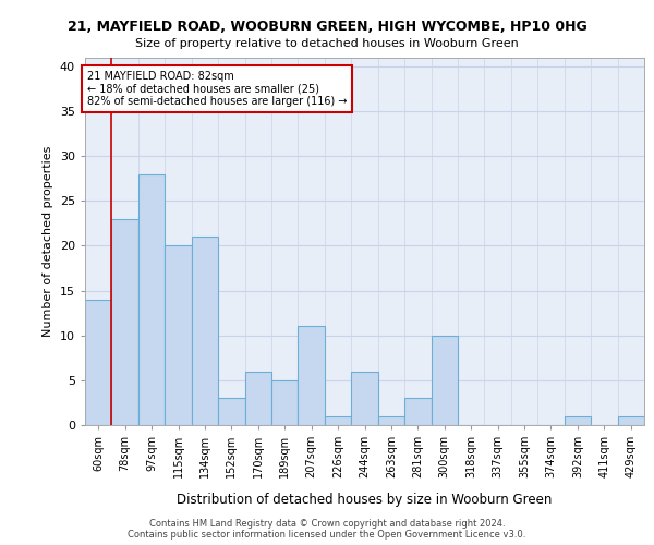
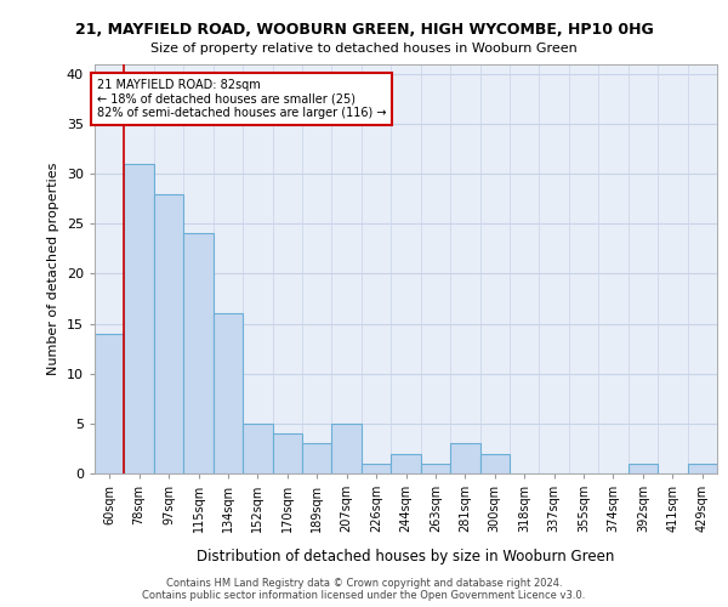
78sqm: 23 -> 31
115sqm: 20 -> 24
134sqm: 21 -> 16
152sqm: 3 -> 5
170sqm: 6 -> 4
189sqm: 5 -> 3
207sqm: 11 -> 5
244sqm: 6 -> 2
300sqm: 10 -> 2
